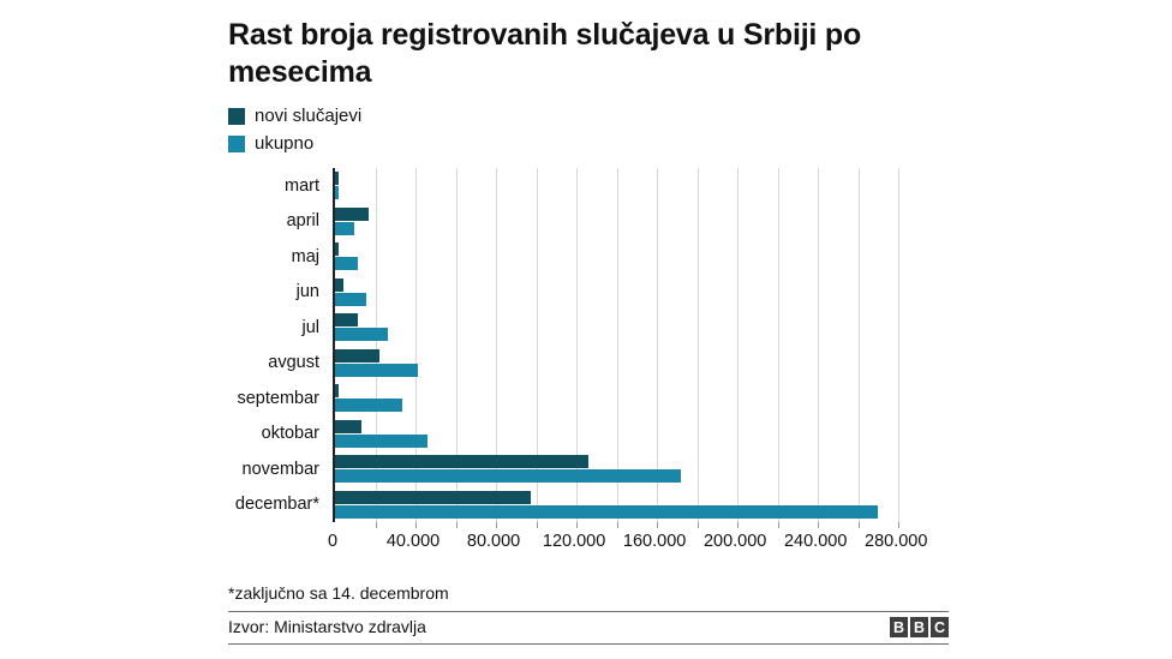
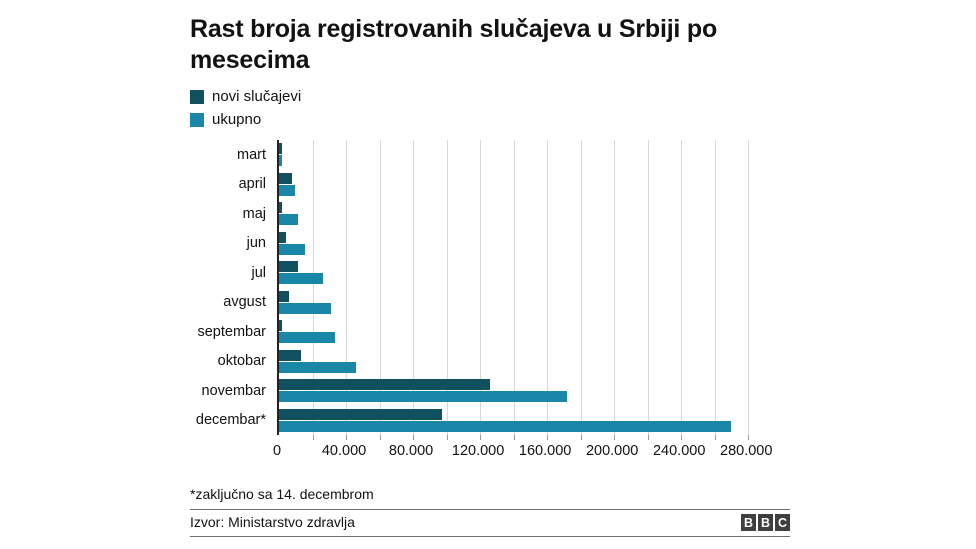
novi slučajevi/april: 17000 -> 8000
novi slučajevi/avgust: 22000 -> 6000
ukupno/avgust: 41000 -> 31000
